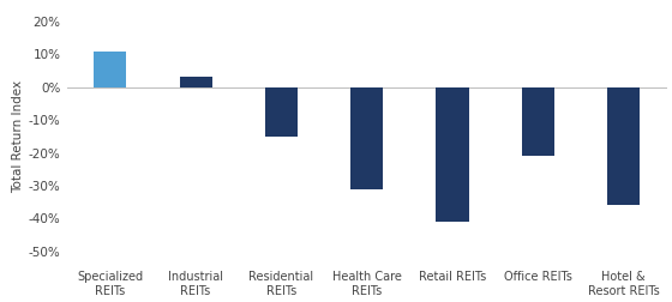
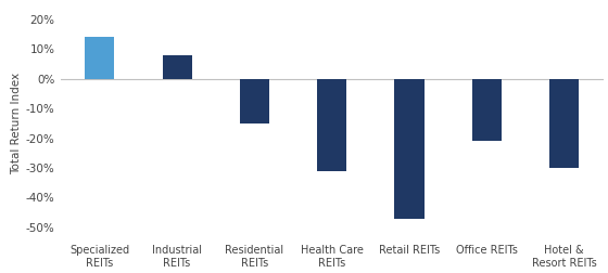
Specialized REITs: 11% -> 14%
Industrial REITs: 3% -> 8%
Retail REITs: -41% -> -47%
Hotel & Resort REITs: -36% -> -30%
